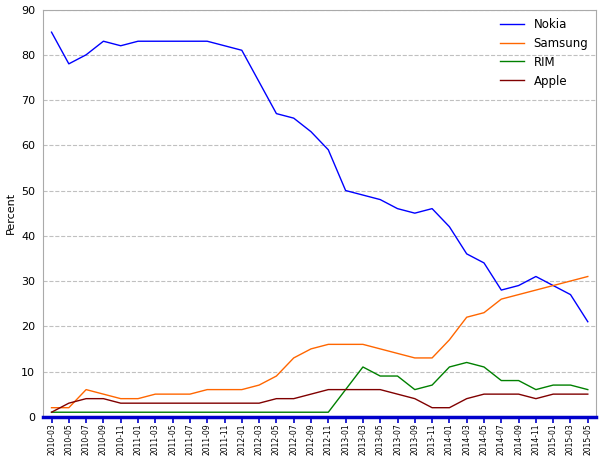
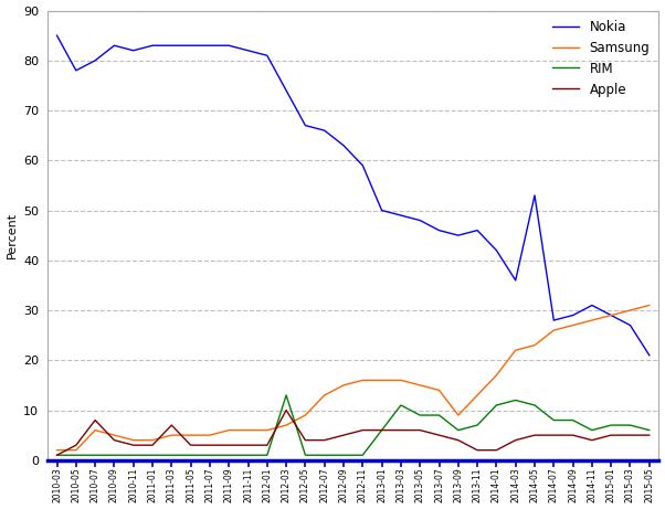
Apple/2010-07: 4 -> 8
Apple/2011-03: 3 -> 7
RIM/2012-03: 1 -> 13
Apple/2012-03: 3 -> 10
Samsung/2013-09: 13 -> 9
Nokia/2014-05: 34 -> 53
